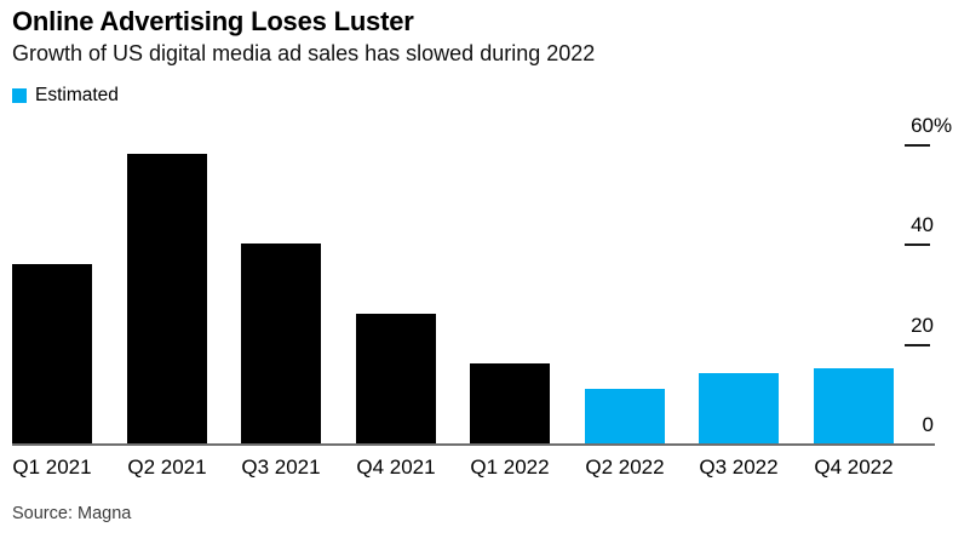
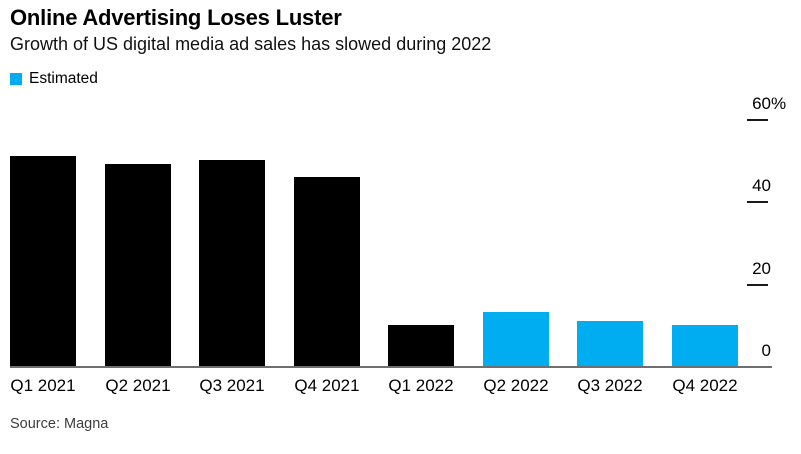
Q1 2021: 36 -> 51
Q2 2021: 58 -> 49
Q3 2021: 40 -> 50
Q4 2021: 26 -> 46
Q1 2022: 16 -> 10
Q2 2022: 11 -> 13
Q3 2022: 14 -> 11
Q4 2022: 15 -> 10
